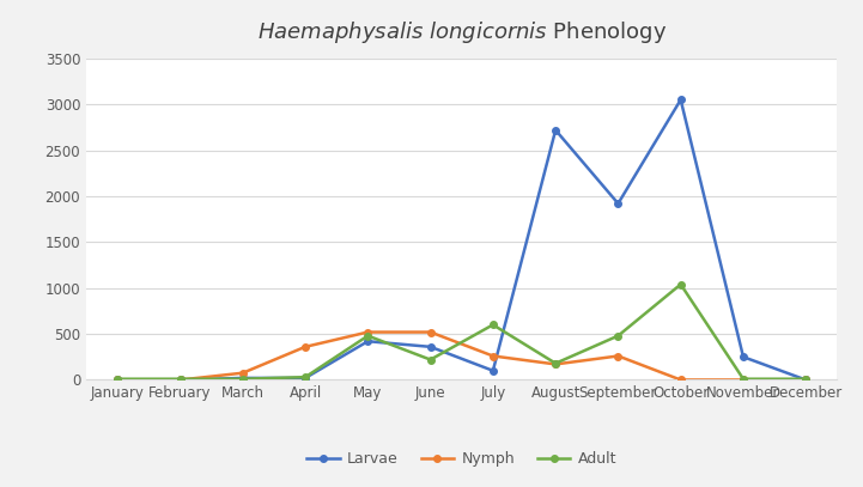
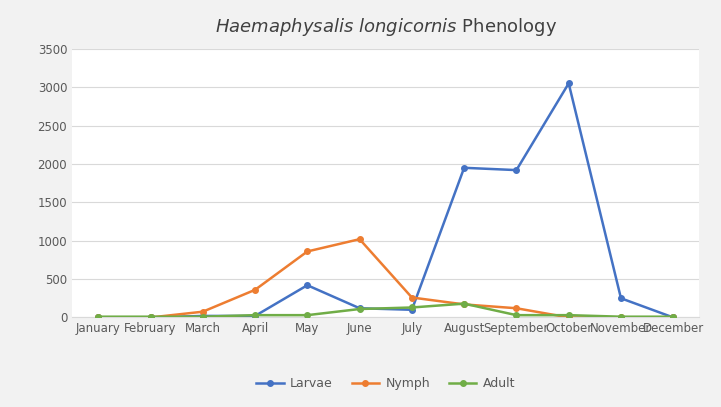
Nymph/May: 520 -> 860
Adult/May: 480 -> 30
Larvae/June: 360 -> 120
Nymph/June: 520 -> 1020
Adult/June: 220 -> 110
Adult/July: 600 -> 130
Larvae/August: 2720 -> 1950
Nymph/September: 260 -> 120
Adult/September: 480 -> 30
Adult/October: 1040 -> 30
